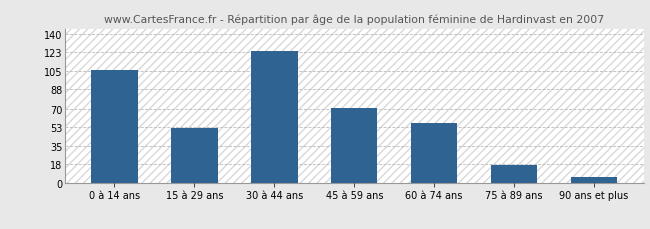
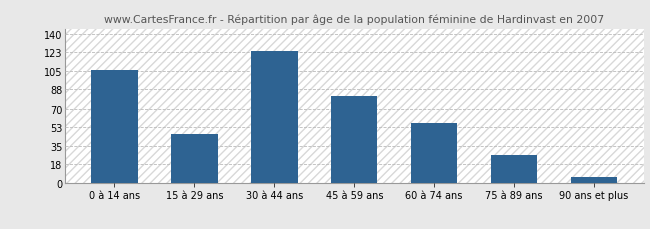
15 à 29 ans: 52 -> 46
45 à 59 ans: 71 -> 82
75 à 89 ans: 17 -> 26
